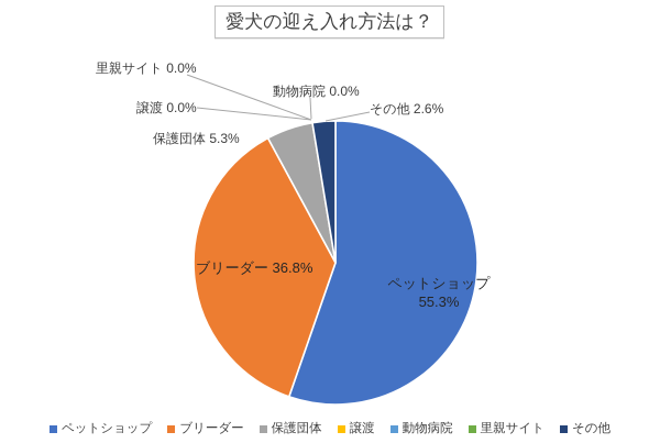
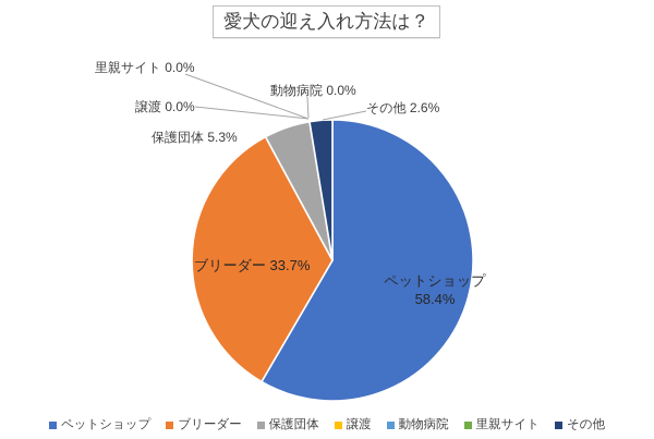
ペットショップ: 55.3% -> 58.4%
ブリーダー: 36.8% -> 33.7%
